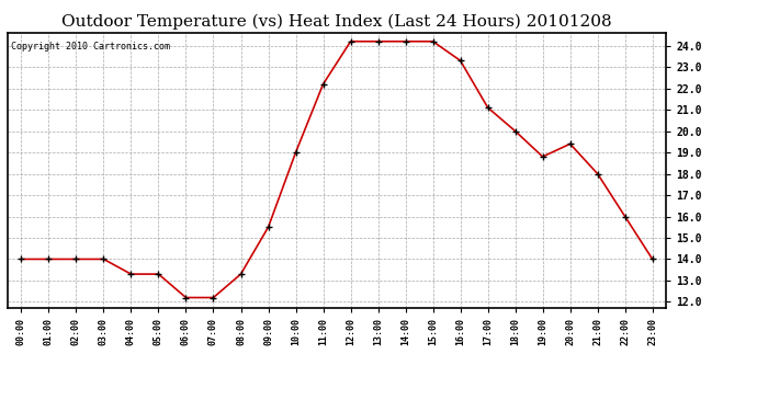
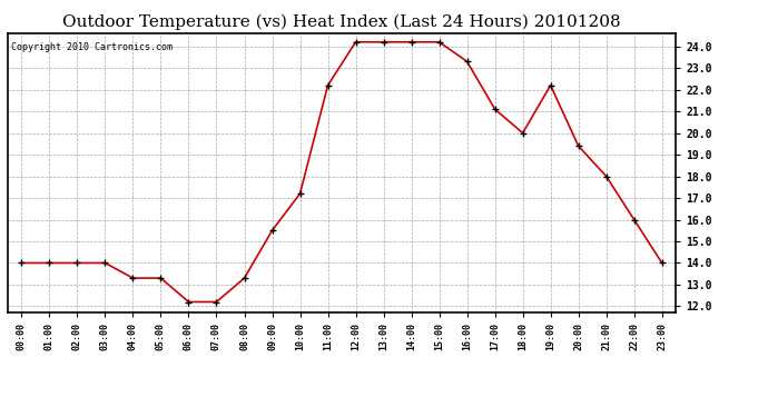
10:00: 19.0 -> 17.2
19:00: 18.8 -> 22.2
